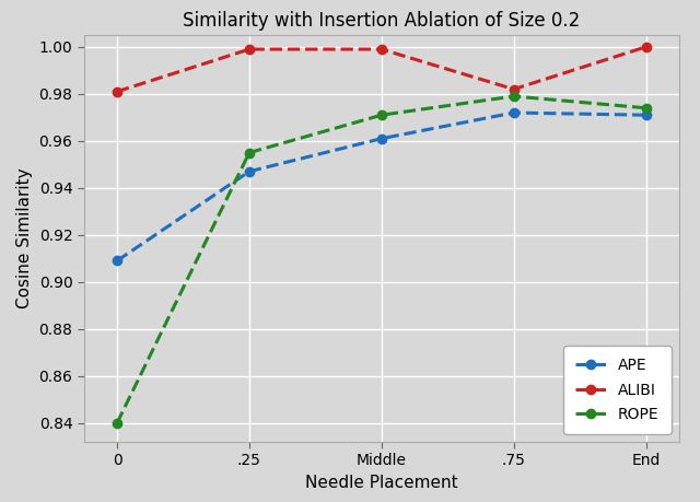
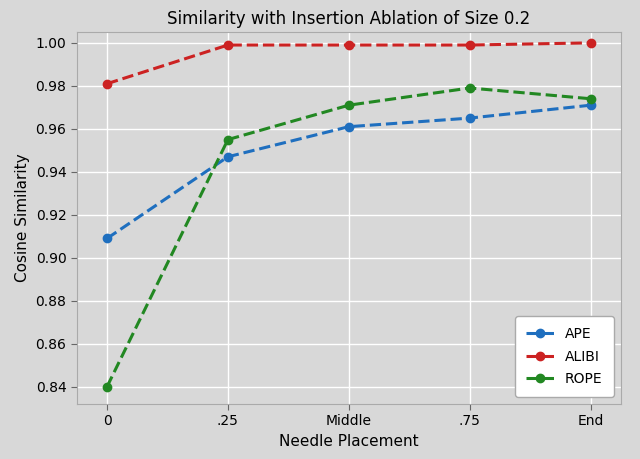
APE/.75: 0.972 -> 0.965
ALIBI/.75: 0.982 -> 0.999
